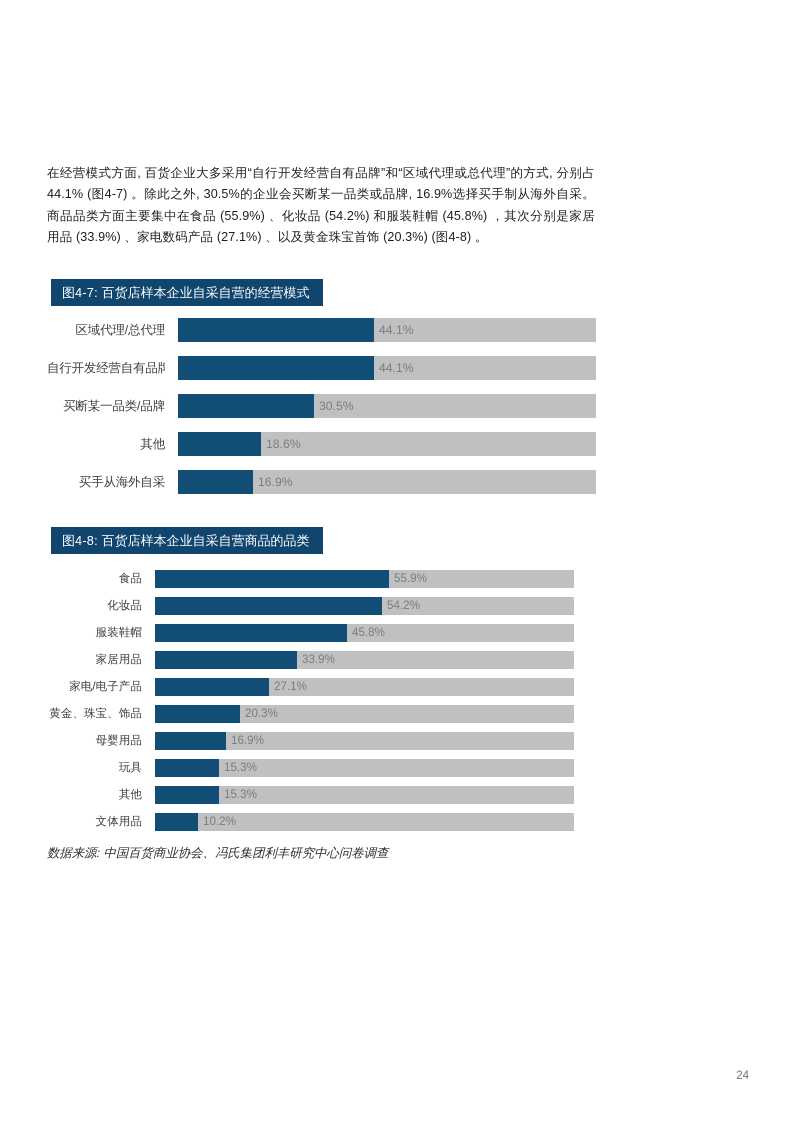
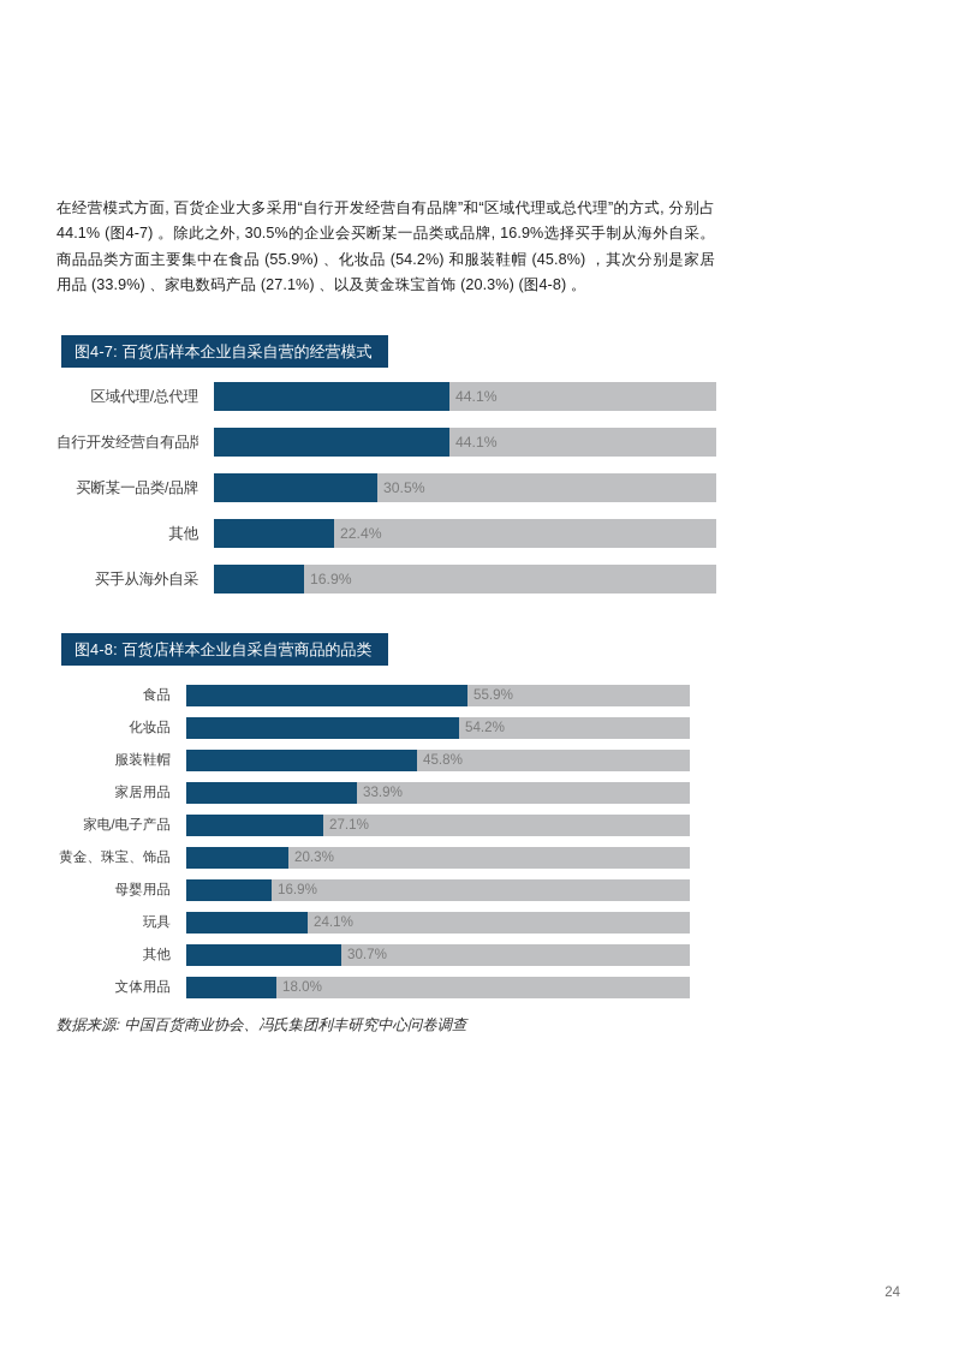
图4-7: 百货店样本企业自采自营的经营模式/其他: 18.6% -> 22.4%
图4-8: 百货店样本企业自采自营商品的品类/玩具: 15.3% -> 24.1%
图4-8: 百货店样本企业自采自营商品的品类/其他: 15.3% -> 30.7%
图4-8: 百货店样本企业自采自营商品的品类/文体用品: 10.2% -> 18.0%
